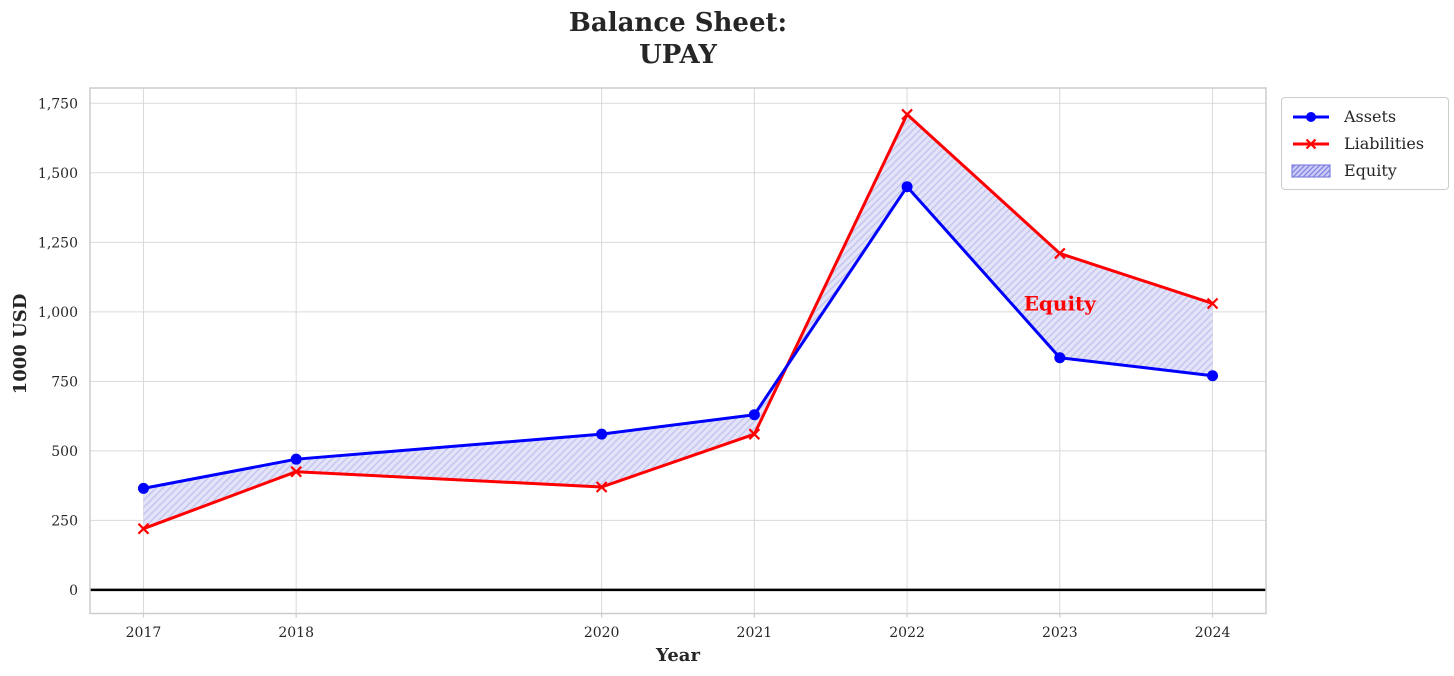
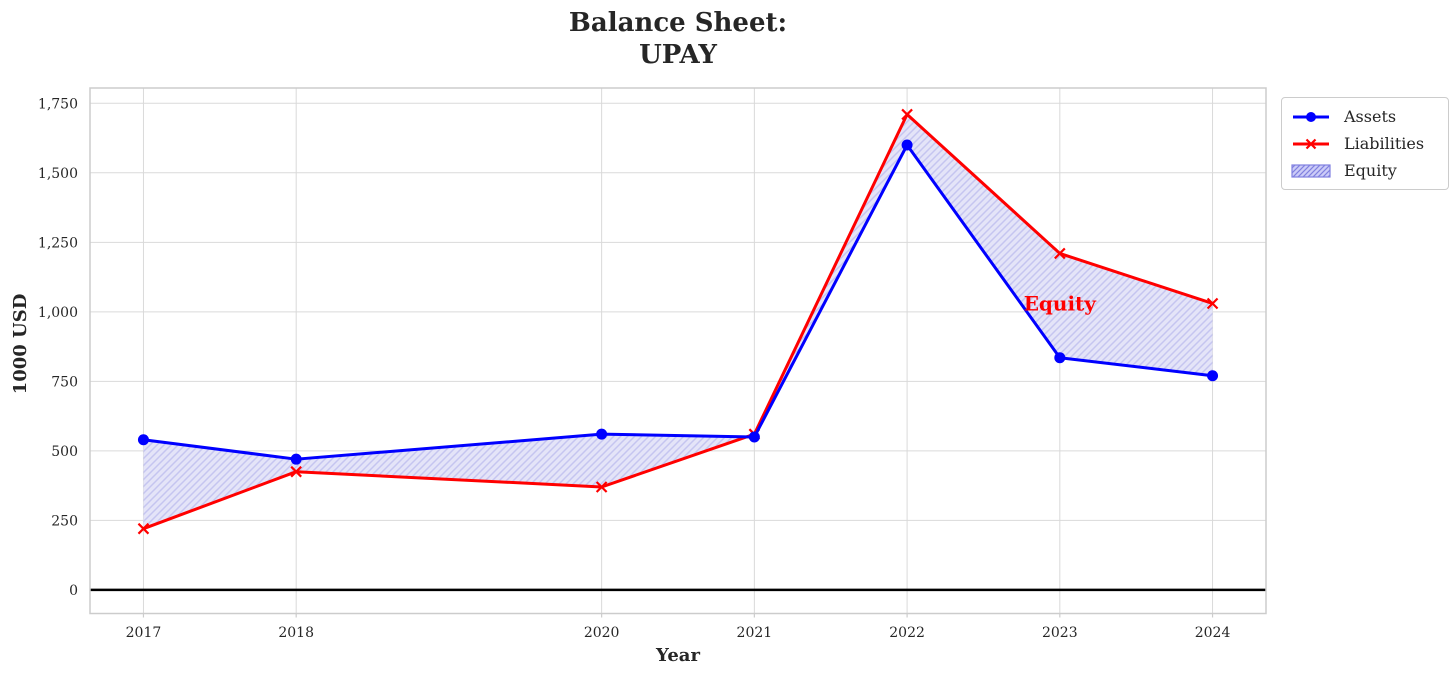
Assets/2017: 360 -> 540
Assets/2021: 630 -> 550
Assets/2022: 1450 -> 1600
